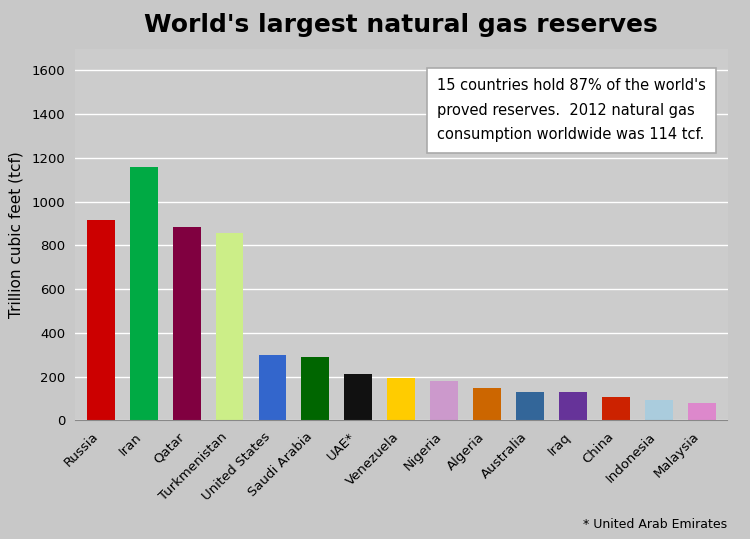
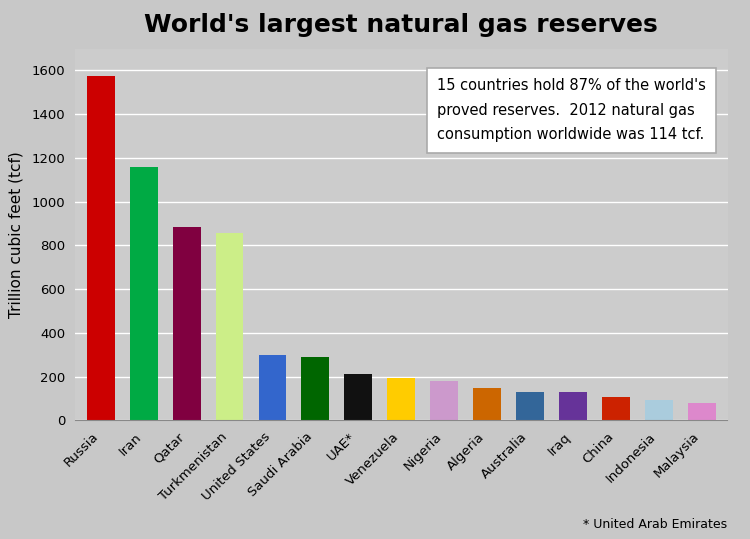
Russia: 915 -> 1575
